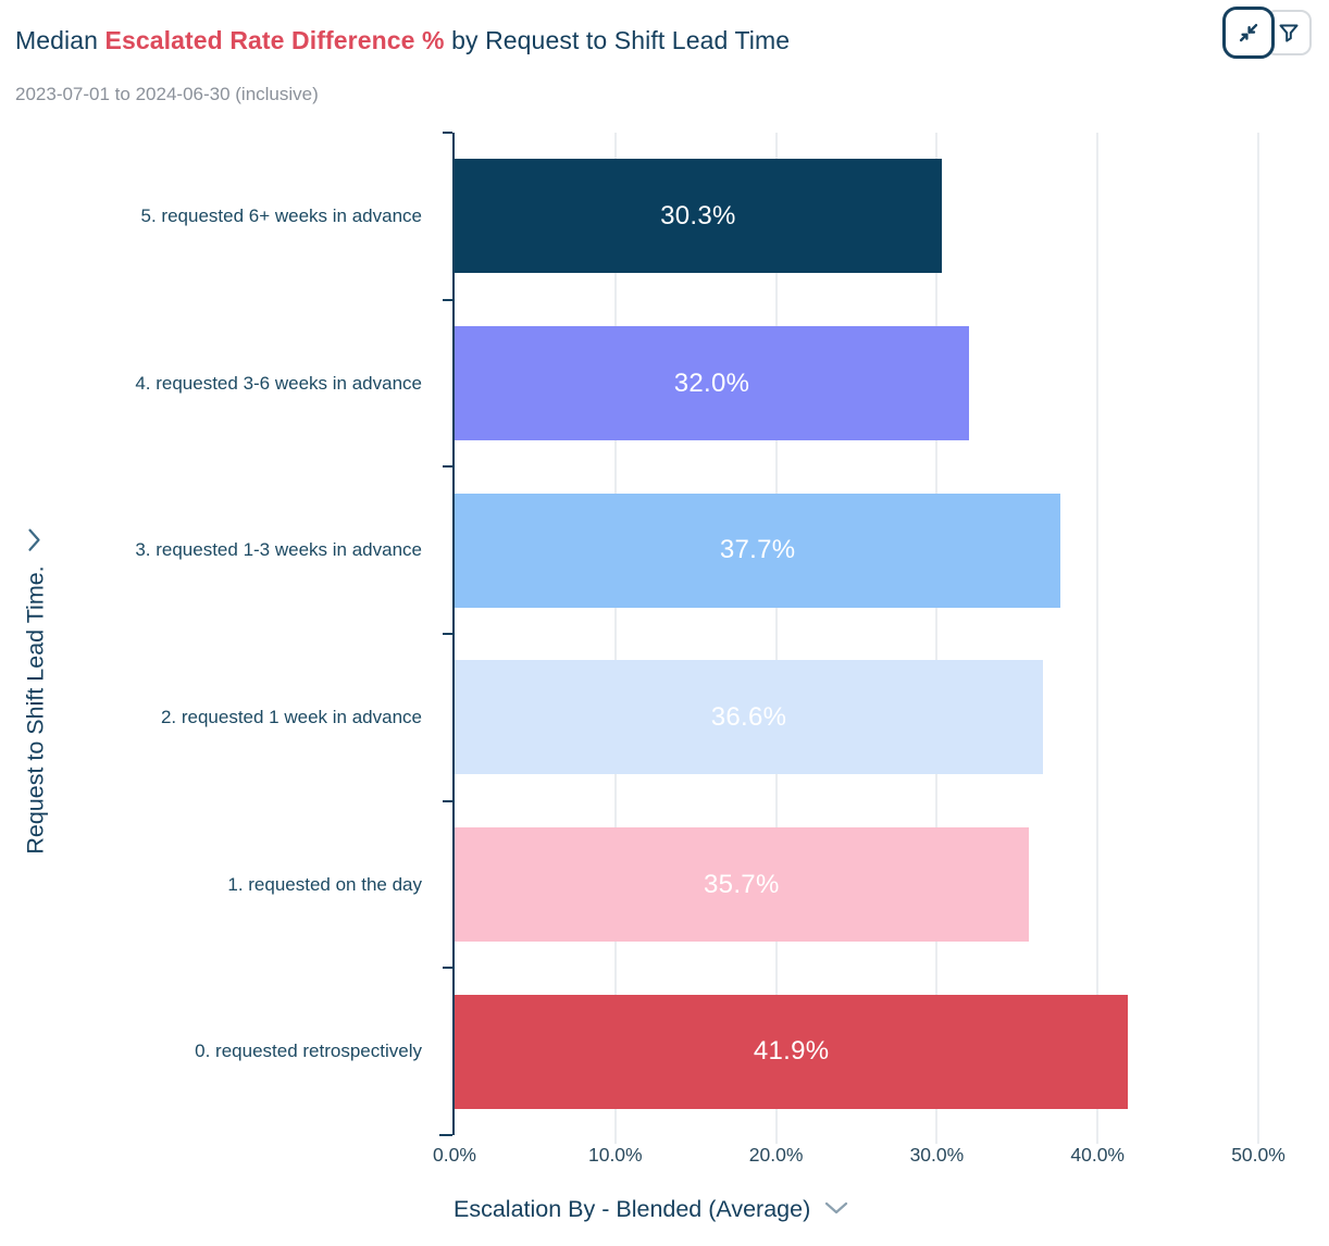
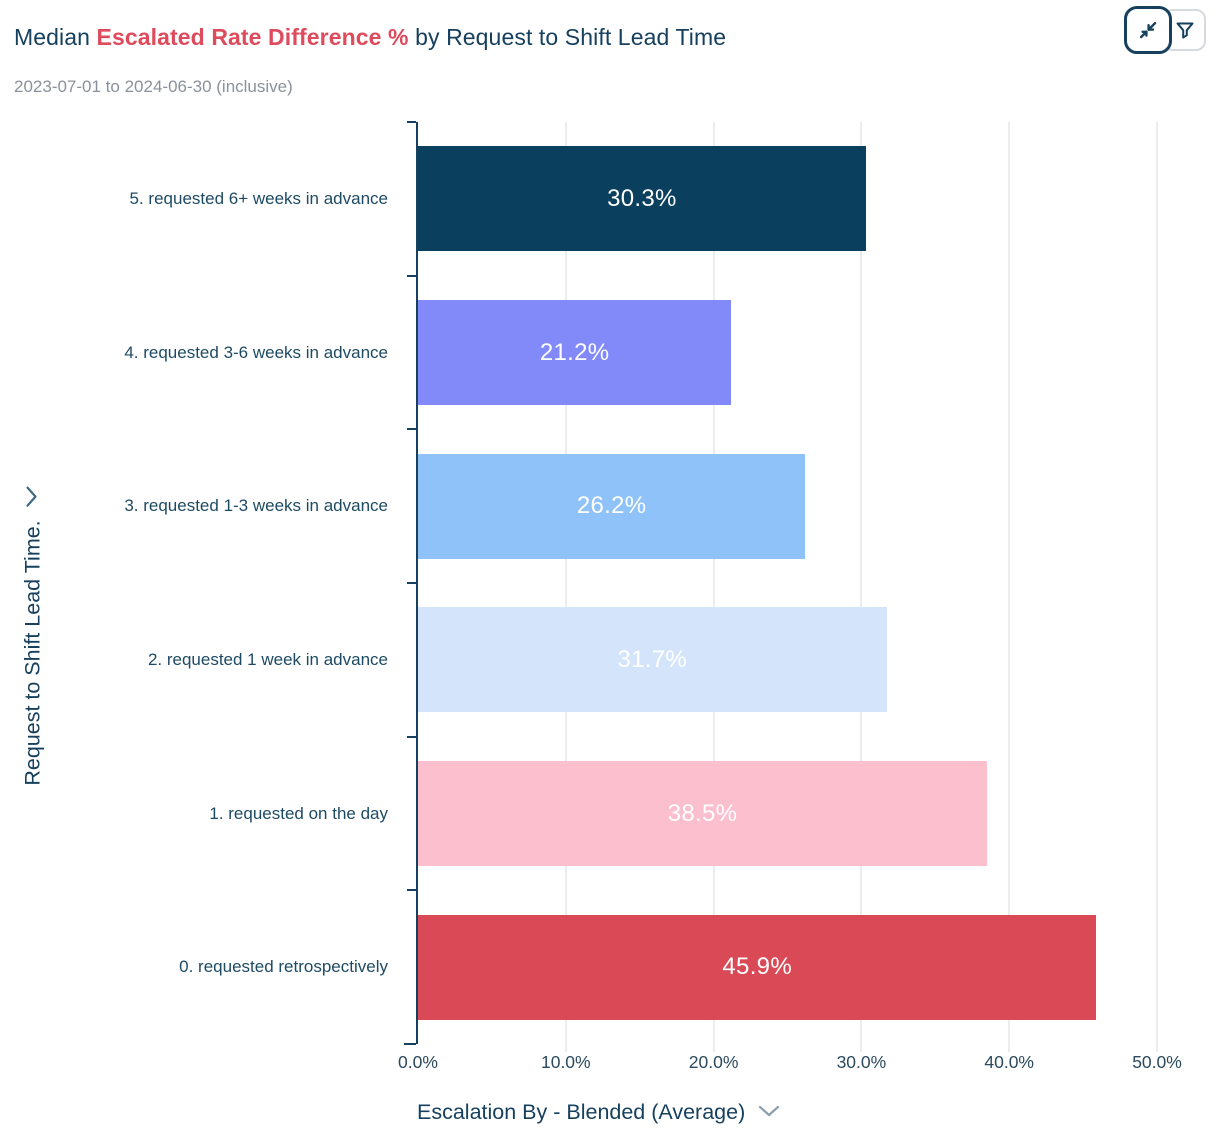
4. requested 3-6 weeks in advance: 32.0% -> 21.2%
3. requested 1-3 weeks in advance: 37.7% -> 26.2%
2. requested 1 week in advance: 36.6% -> 31.7%
1. requested on the day: 35.7% -> 38.5%
0. requested retrospectively: 41.9% -> 45.9%
